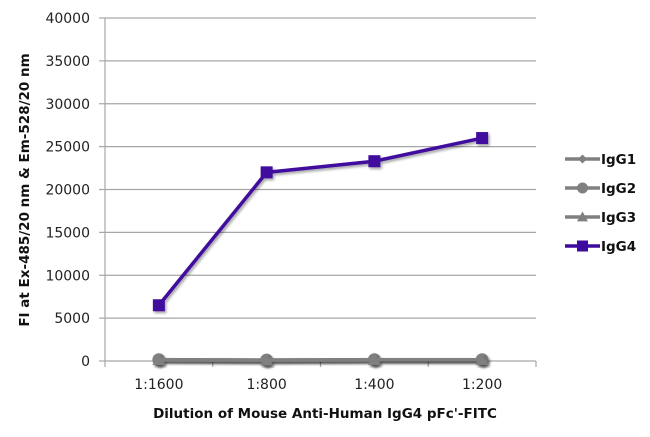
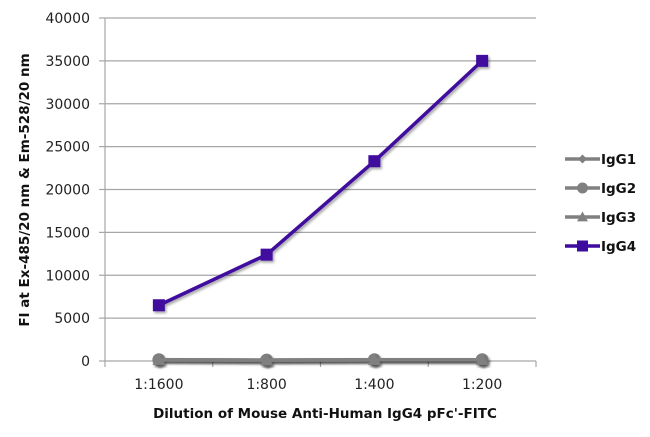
IgG4/1:800: 22000 -> 12000
IgG4/1:200: 26000 -> 35000
